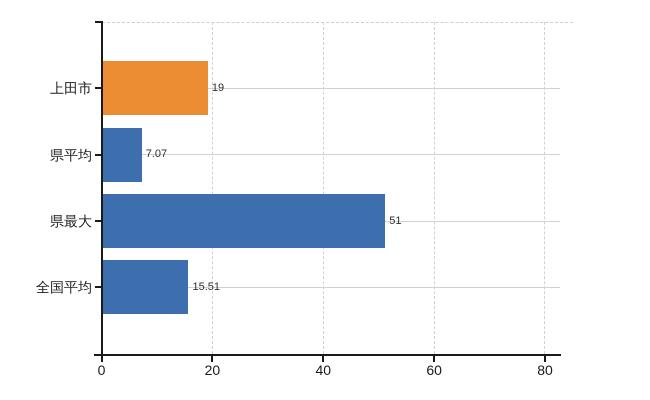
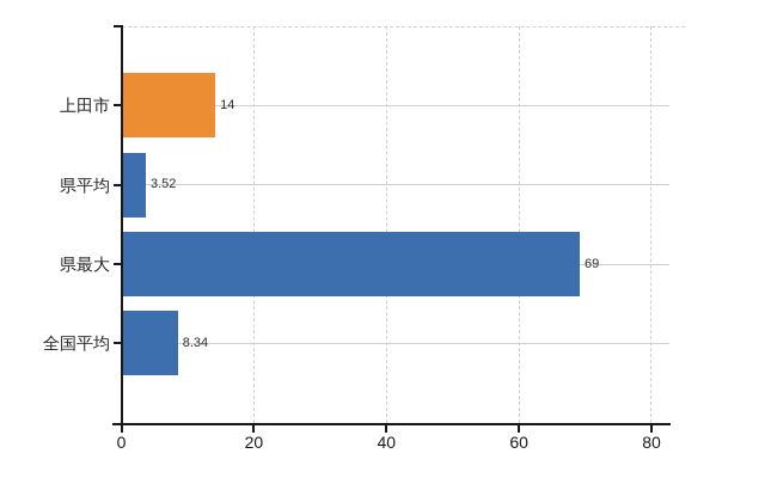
上田市: 19 -> 14
県平均: 7.07 -> 3.52
県最大: 51 -> 69
全国平均: 15.51 -> 8.34
